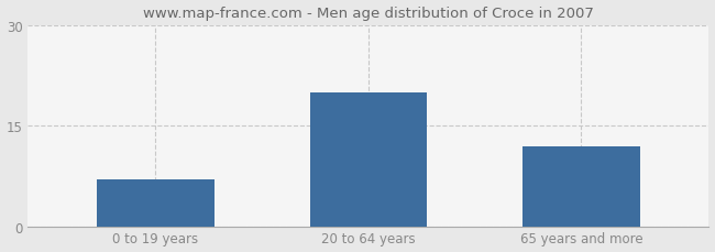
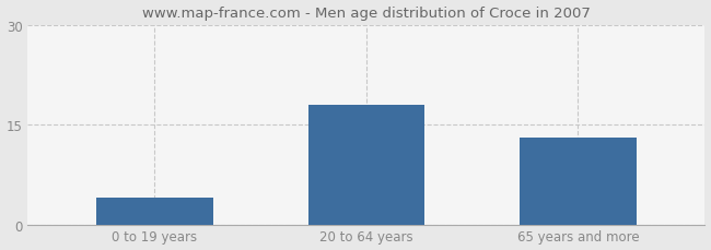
0 to 19 years: 7 -> 4
20 to 64 years: 20 -> 18
65 years and more: 12 -> 13
